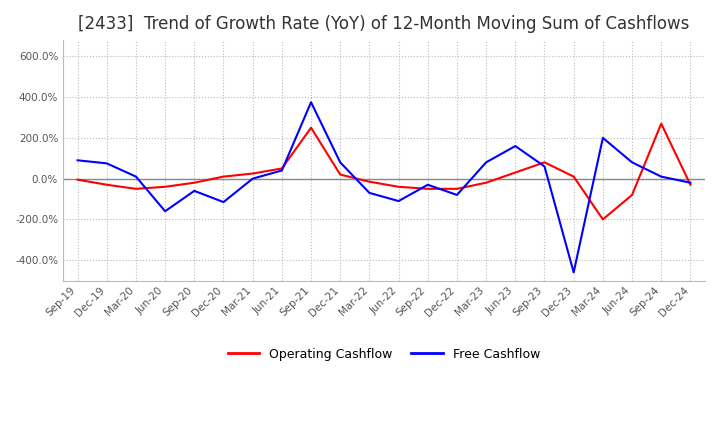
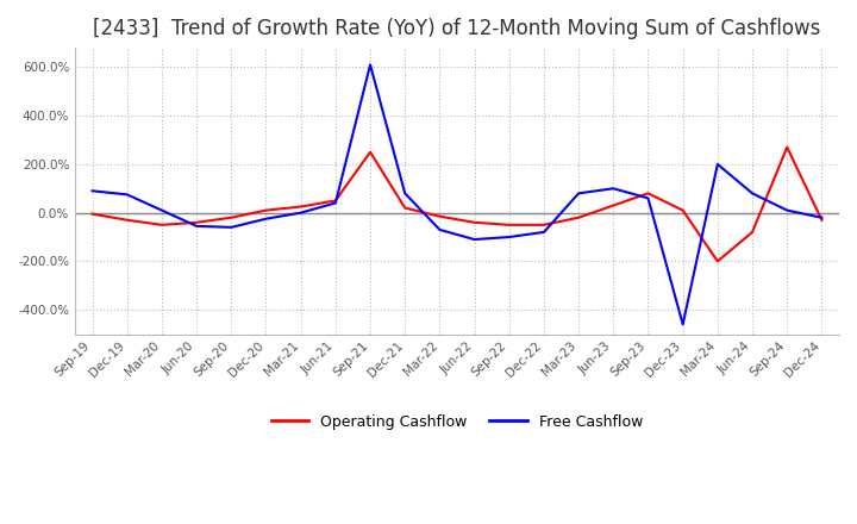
Free Cashflow/Jun-20: -160% -> -55%
Free Cashflow/Dec-20: -115% -> -25%
Free Cashflow/Sep-21: 375% -> 610%
Free Cashflow/Sep-22: -30% -> -100%
Free Cashflow/Jun-23: 160% -> 100%
